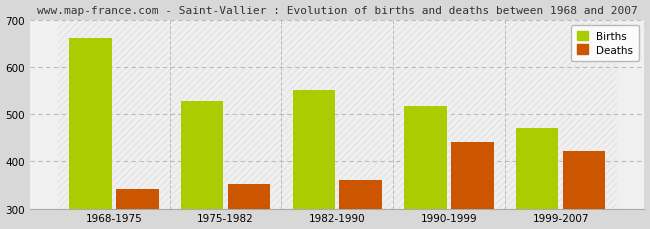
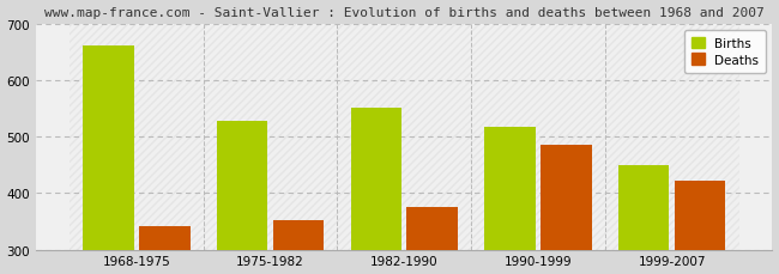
Deaths/1982-1990: 360 -> 375
Deaths/1990-1999: 440 -> 486
Births/1999-2007: 470 -> 449
